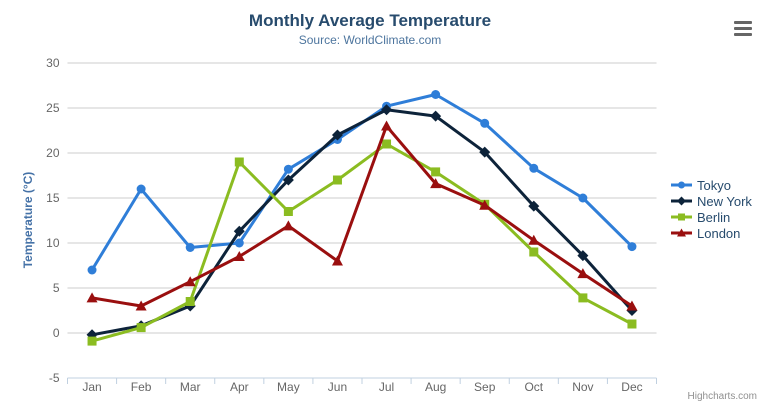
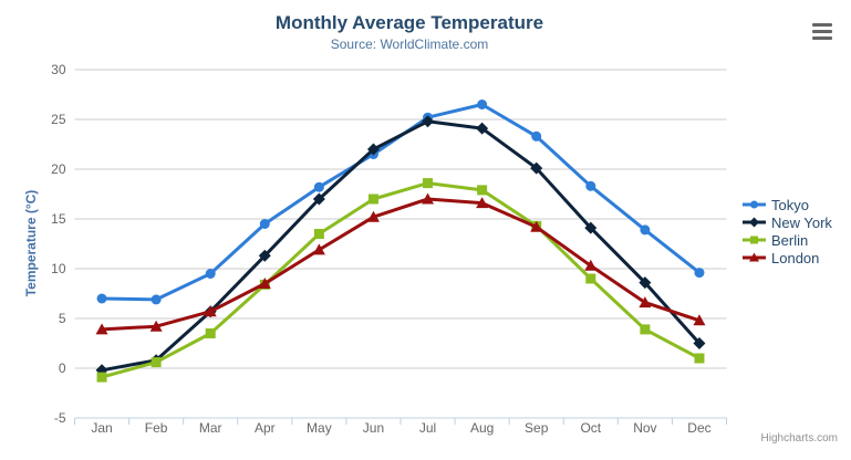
Tokyo/Feb: 16 -> 7
London/Feb: 3 -> 4
New York/Mar: 3 -> 6
Tokyo/Apr: 10 -> 14
Berlin/Apr: 19 -> 8
London/Jun: 8 -> 15
Berlin/Jul: 21 -> 19
London/Jul: 23 -> 17
Tokyo/Nov: 15 -> 14
London/Dec: 3 -> 5
